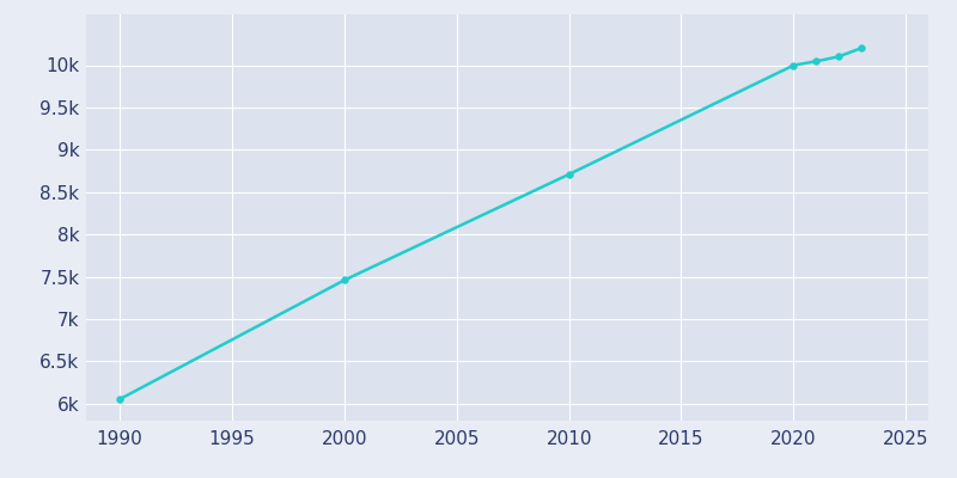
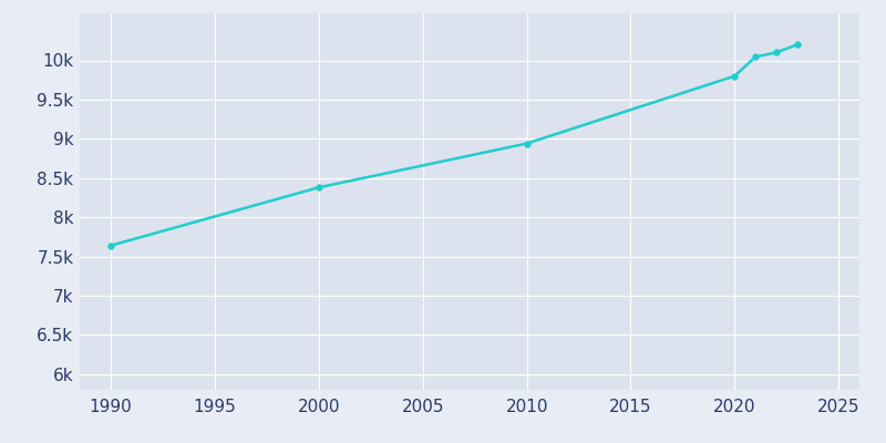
1990: 6.05k -> 7.64k
2000: 7.46k -> 8.38k
2010: 8.71k -> 8.94k
2020: 10.00k -> 9.80k
